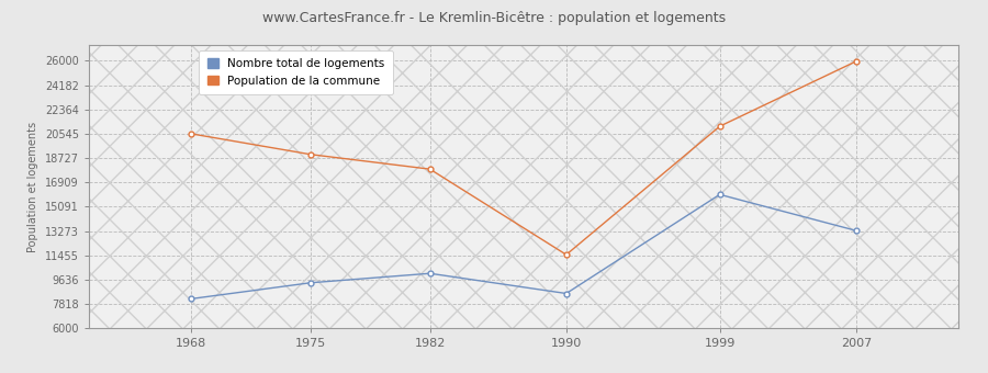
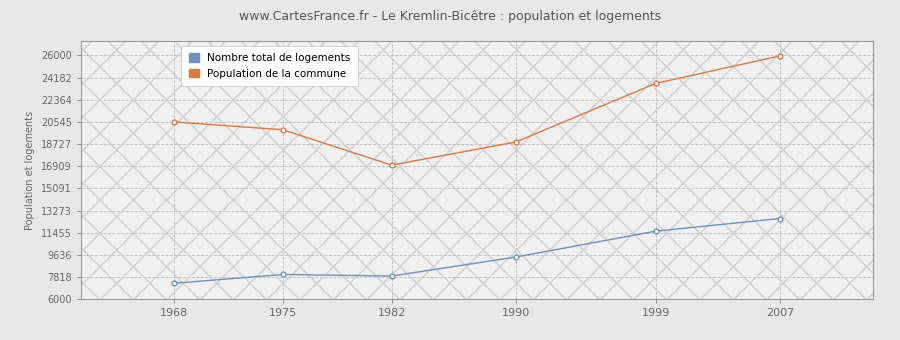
Nombre total de logements/1968: 8200 -> 7300
Nombre total de logements/1975: 9400 -> 8000
Population de la commune/1975: 19000 -> 19900
Nombre total de logements/1982: 10100 -> 7900
Population de la commune/1982: 17900 -> 17000
Nombre total de logements/1990: 8600 -> 9500
Population de la commune/1990: 11500 -> 18900
Nombre total de logements/1999: 16000 -> 11600
Population de la commune/1999: 21100 -> 23700
Nombre total de logements/2007: 13300 -> 12600
